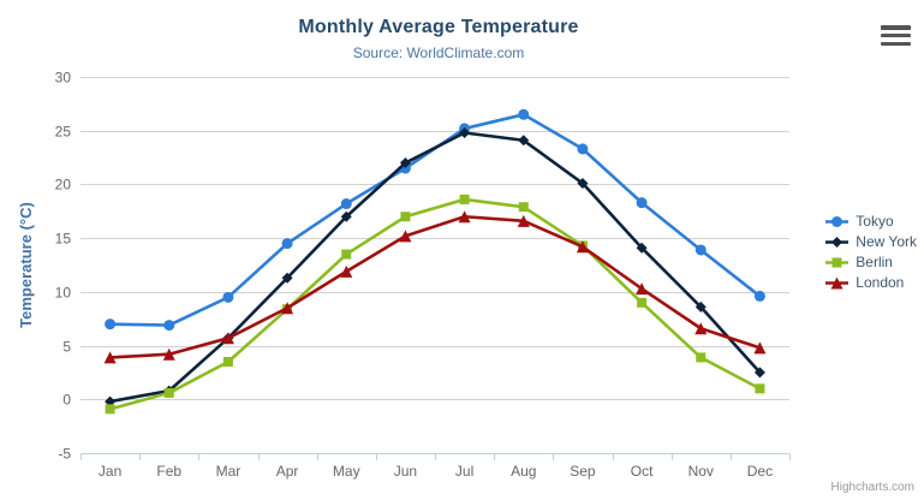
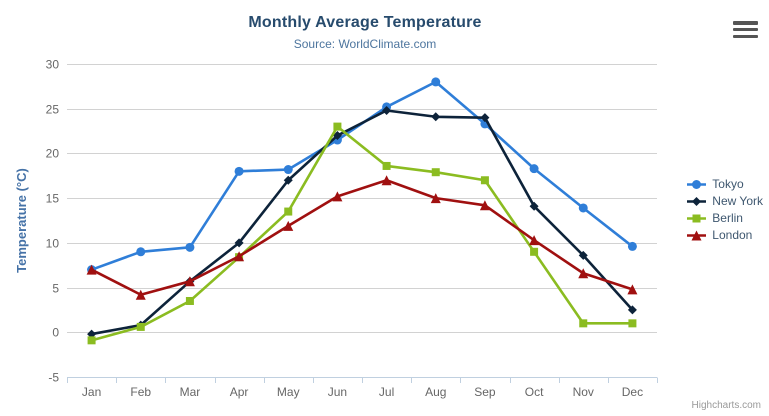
London/Jan: 4 -> 7
Tokyo/Feb: 7 -> 9
Tokyo/Apr: 14 -> 18
New York/Apr: 11 -> 10
Berlin/Jun: 17 -> 23
Tokyo/Aug: 26 -> 28
London/Aug: 17 -> 15
New York/Sep: 20 -> 24
Berlin/Sep: 14 -> 17
Berlin/Nov: 4 -> 1
